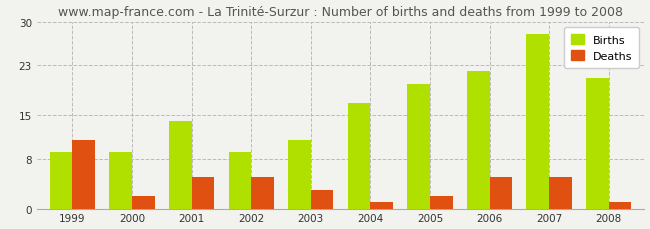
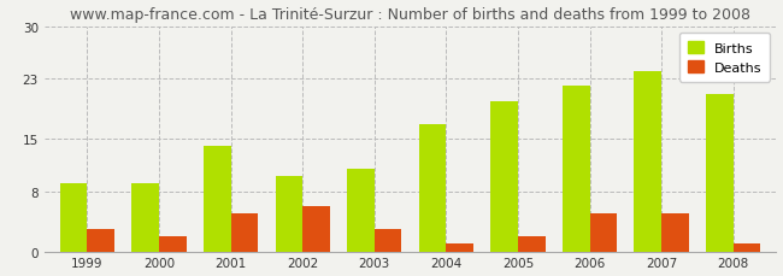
Deaths/1999: 11 -> 3
Births/2002: 9 -> 10
Deaths/2002: 5 -> 6
Births/2007: 28 -> 24
